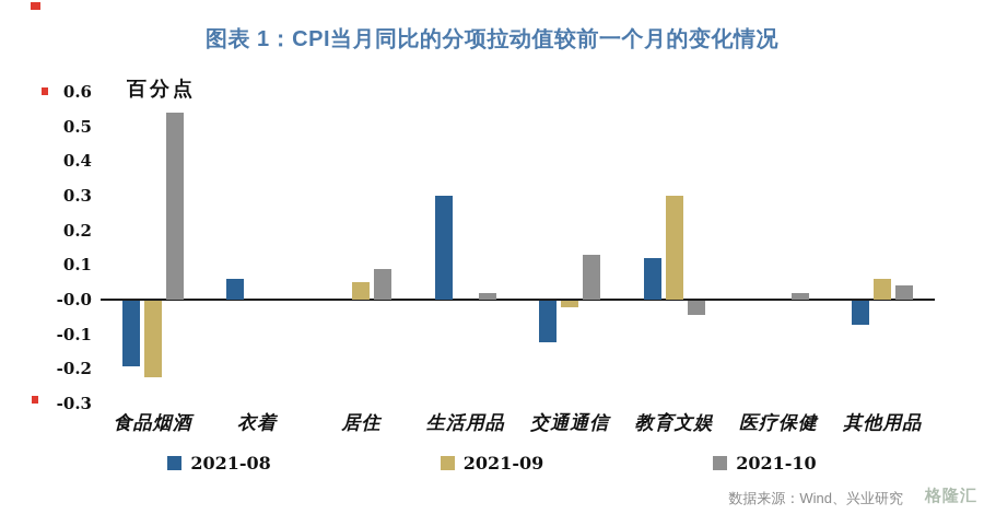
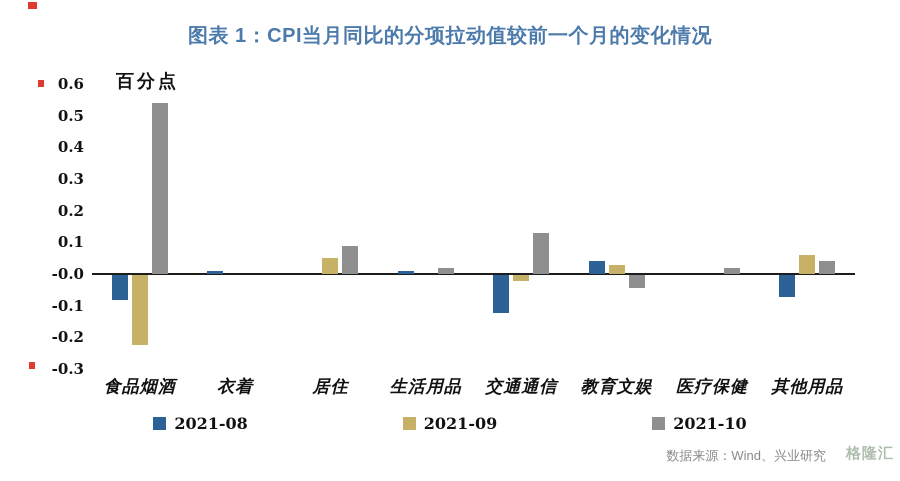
2021-08/食品烟酒: -0.19 -> -0.08
2021-08/衣着: 0.06 -> 0.01
2021-08/生活用品: 0.30 -> 0.01
2021-08/教育文娱: 0.12 -> 0.04
2021-09/教育文娱: 0.30 -> 0.03
